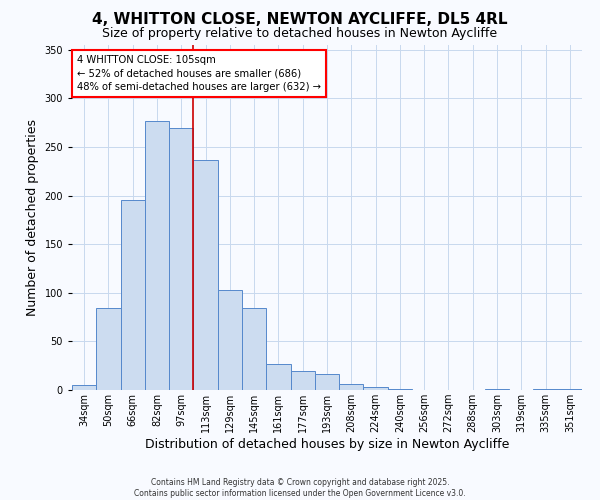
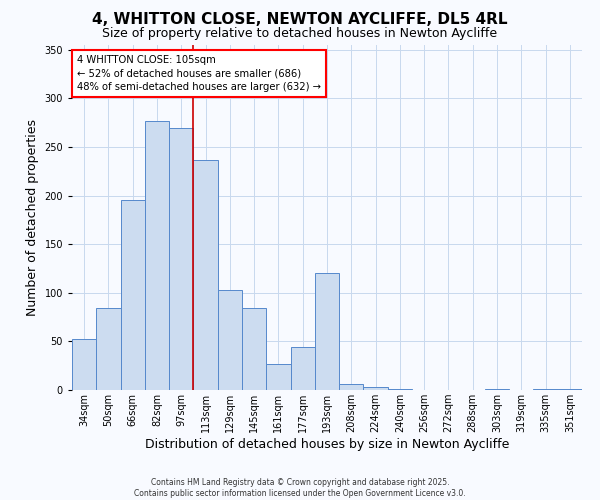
34sqm: 5 -> 52
177sqm: 20 -> 44
193sqm: 16 -> 120
